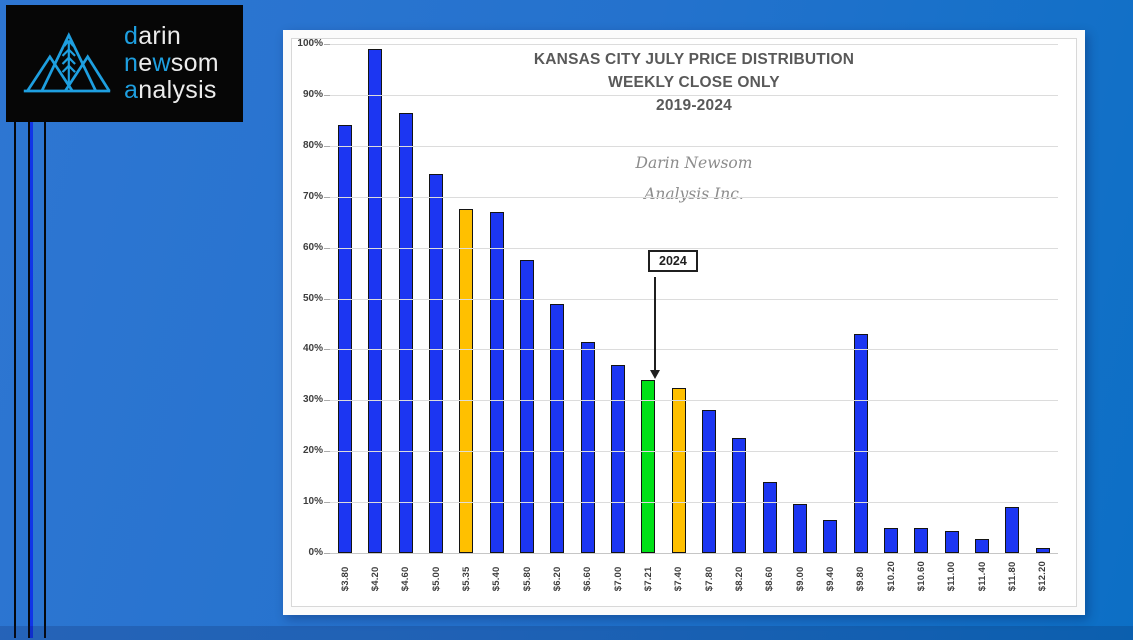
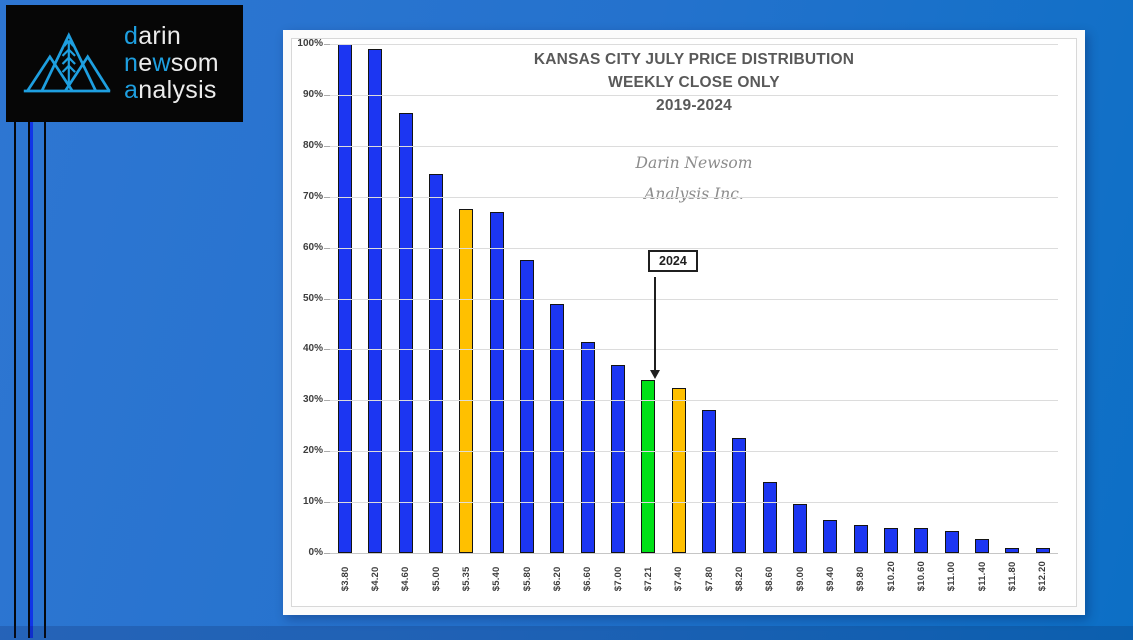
$3.80: 84% -> 100%
$9.80: 43% -> 6%
$11.80: 9% -> 1%
